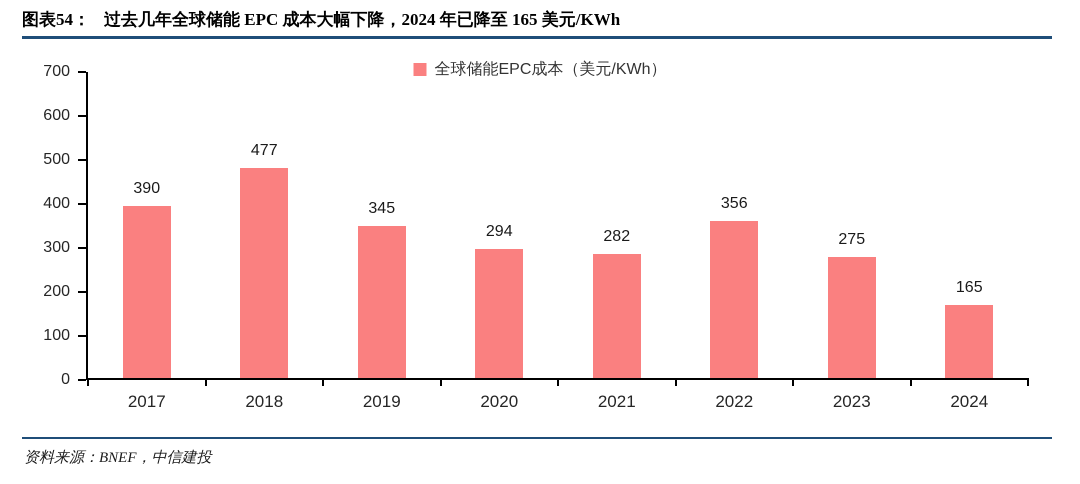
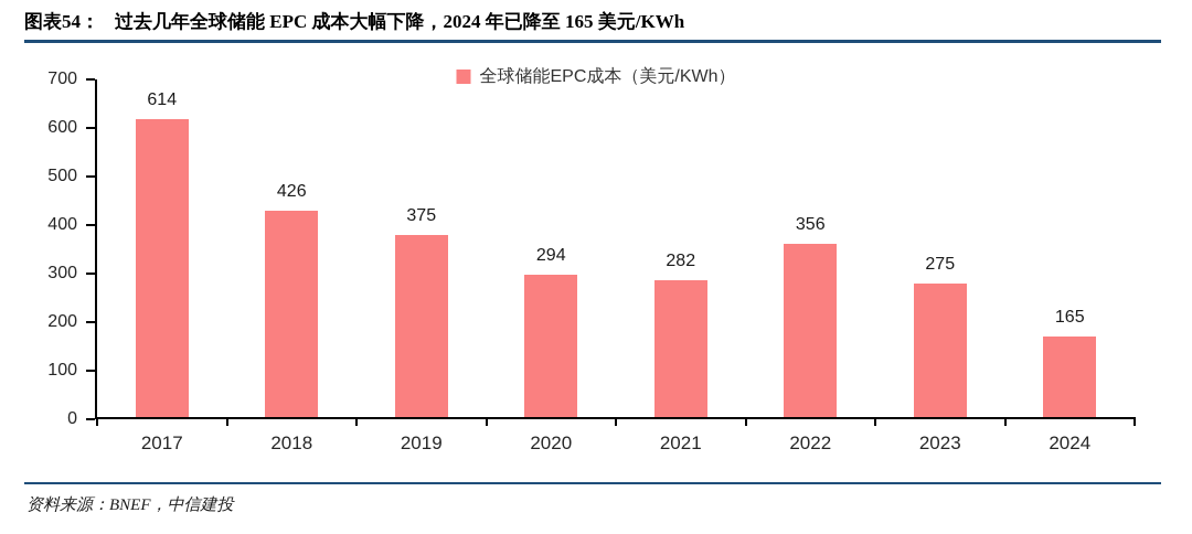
2017: 390 -> 614
2018: 477 -> 426
2019: 345 -> 375
